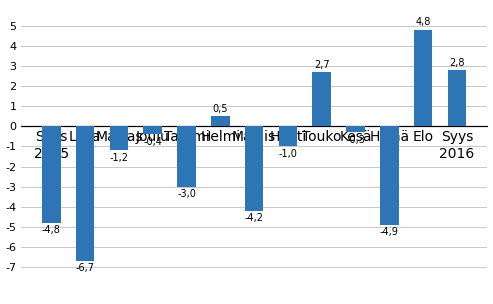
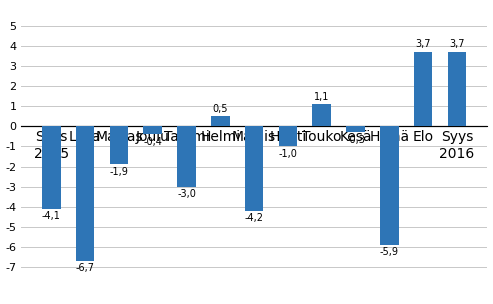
Syys 2015: -4,8 -> -4,1
Marras: -1,2 -> -1,9
Touko: 2,7 -> 1,1
Heinä: -4,9 -> -5,9
Elo: 4,8 -> 3,7
Syys 2016: 2,8 -> 3,7
